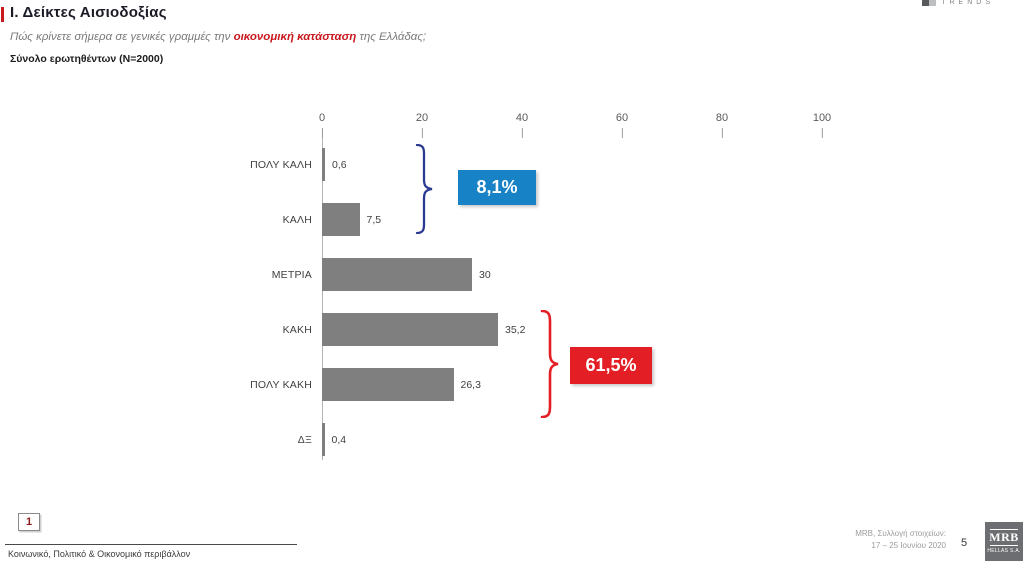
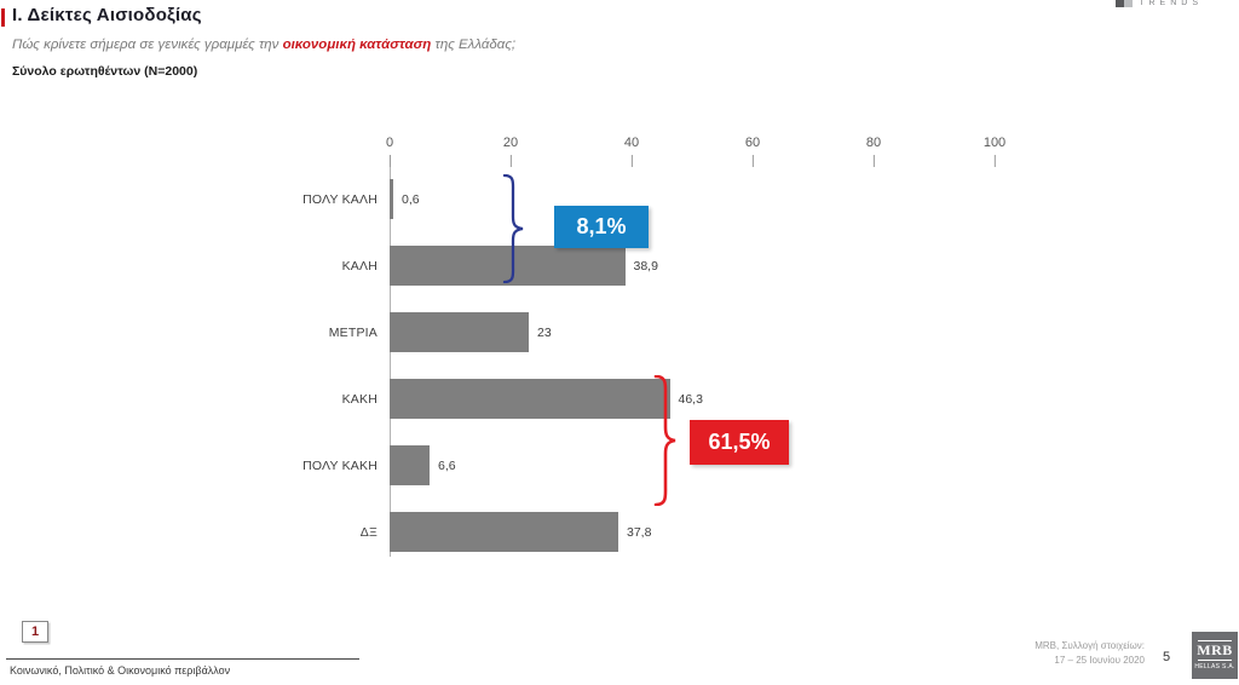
ΚΑΛΗ: 7,5 -> 38,9
ΜΕΤΡΙΑ: 30 -> 23
ΚΑΚΗ: 35,2 -> 46,3
ΠΟΛΥ ΚΑΚΗ: 26,3 -> 6,6
ΔΞ: 0,4 -> 37,8
